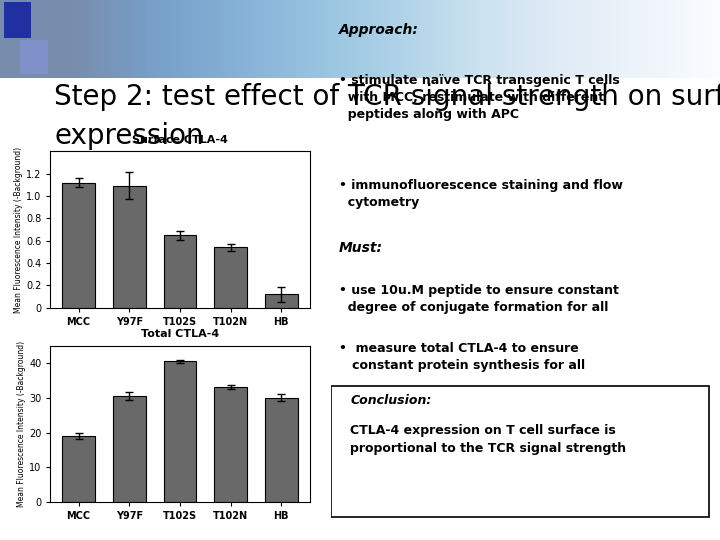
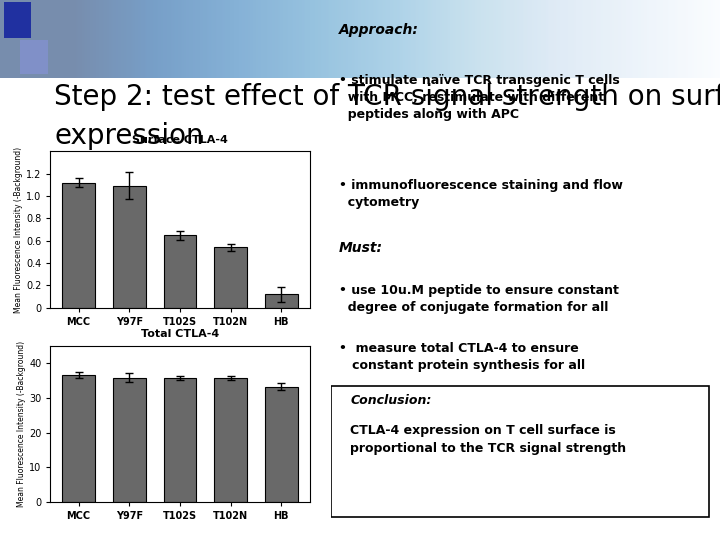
Total CTLA-4/MCC: 19.0 -> 36.5
Total CTLA-4/Y97F: 30.5 -> 35.8
Total CTLA-4/T102S: 40.5 -> 35.7
Total CTLA-4/T102N: 33.0 -> 35.8
Total CTLA-4/HB: 30.0 -> 33.2
